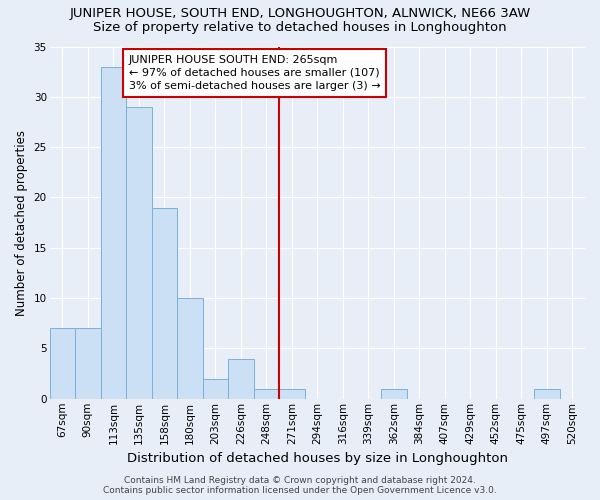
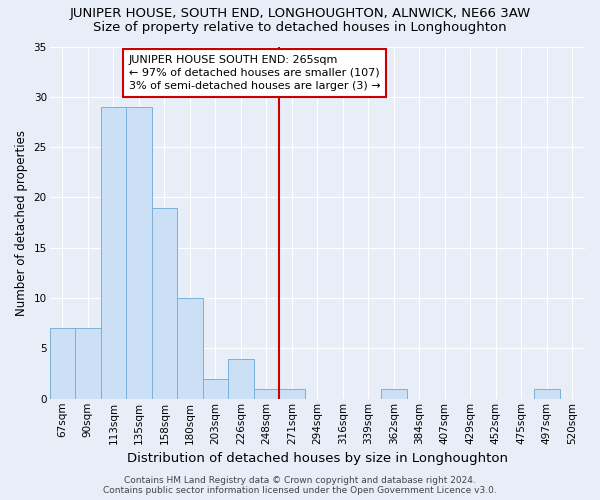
113sqm: 33 -> 29
